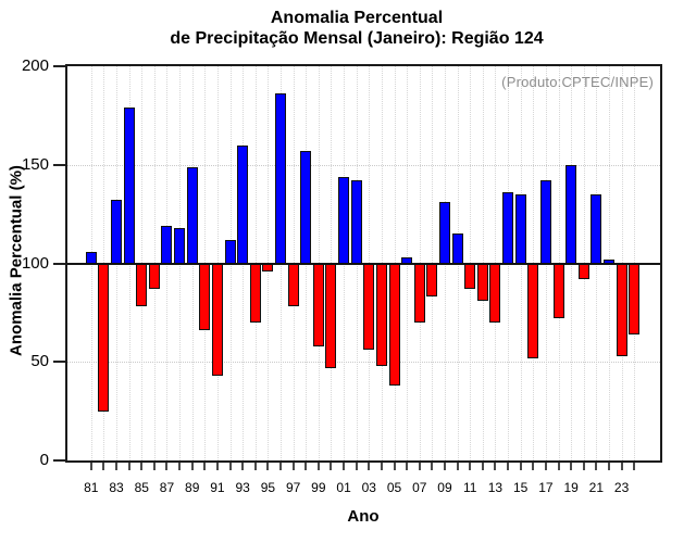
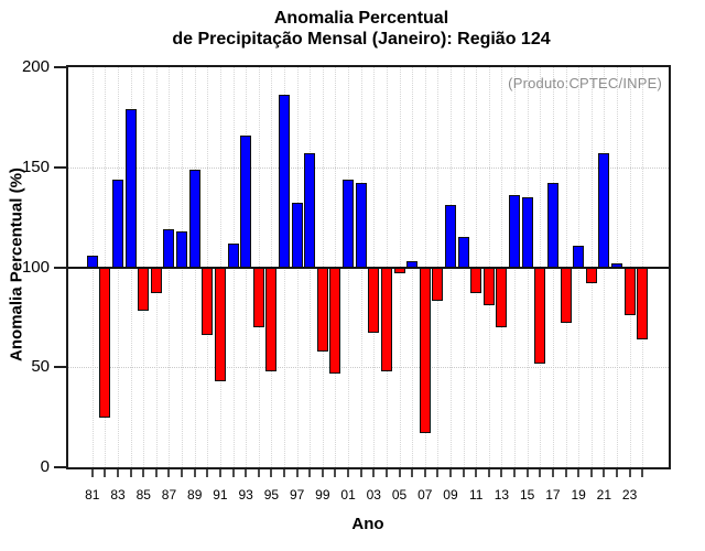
83: 132 -> 144
93: 160 -> 166
95: 96 -> 48
97: 78 -> 132
03: 56 -> 67
05: 38 -> 97
07: 70 -> 17
19: 150 -> 111
21: 135 -> 157
23: 53 -> 76
